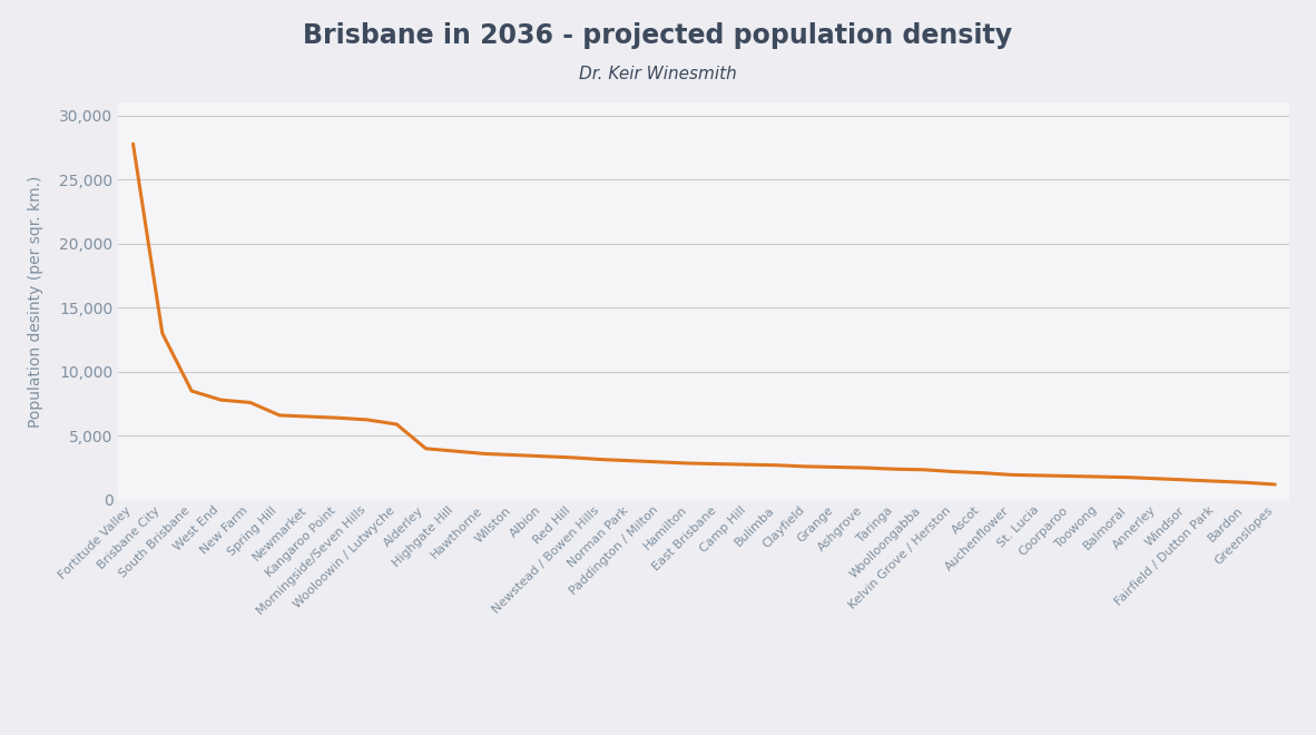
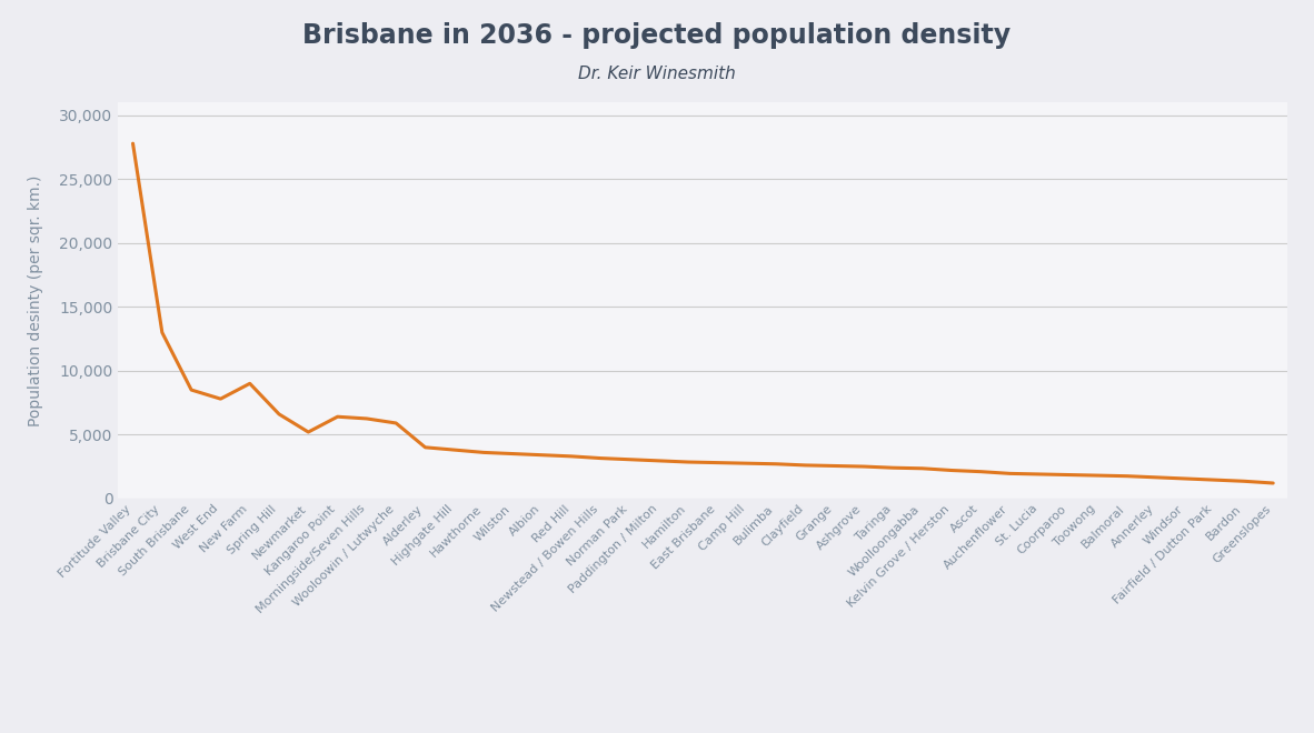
New Farm: 7,600 -> 9,000
Newmarket: 6,500 -> 5,200
